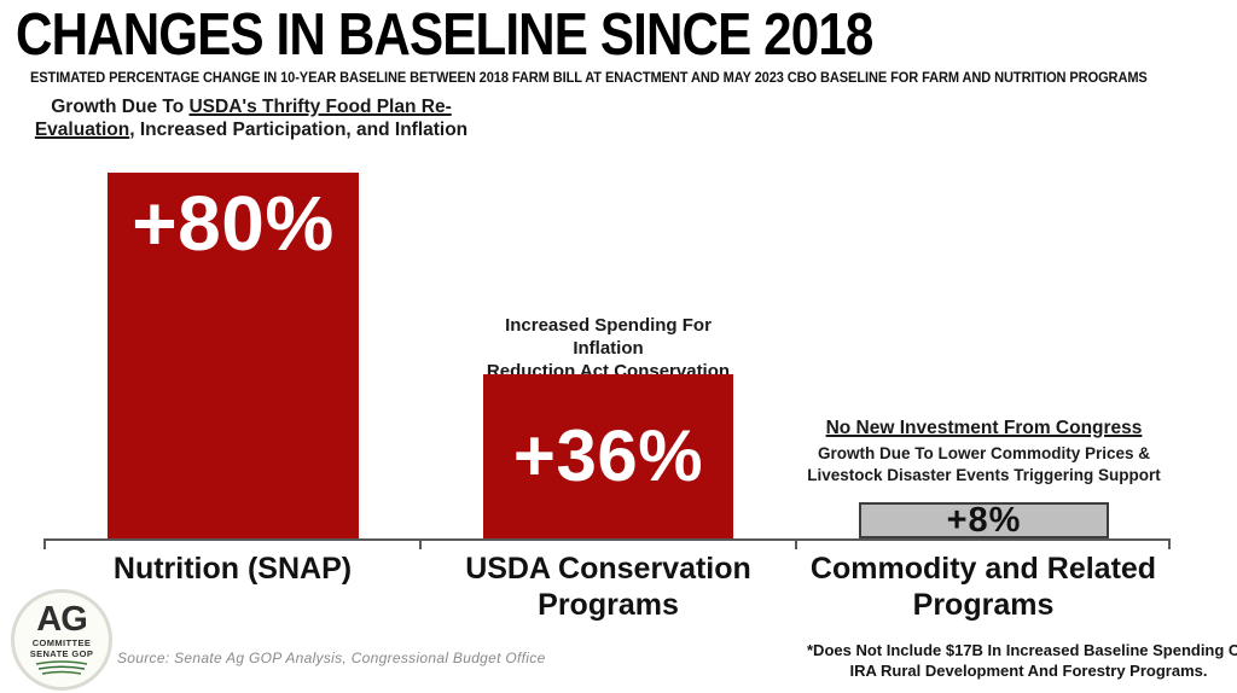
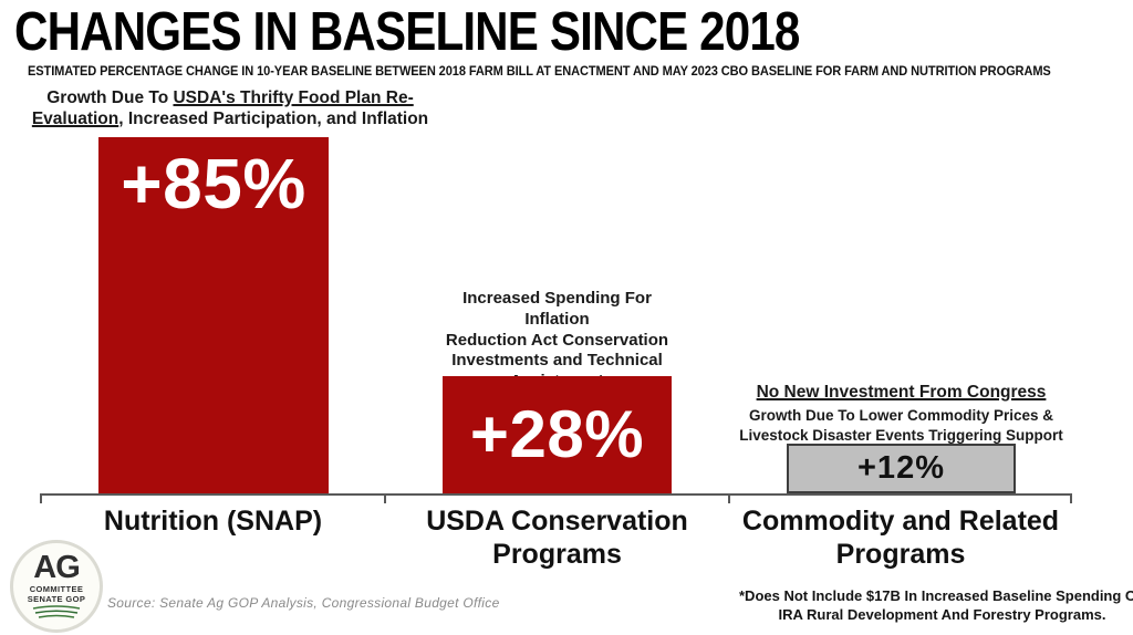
Nutrition (SNAP): +80% -> +85%
USDA Conservation Programs: +36% -> +28%
Commodity and Related Programs: +8% -> +12%
